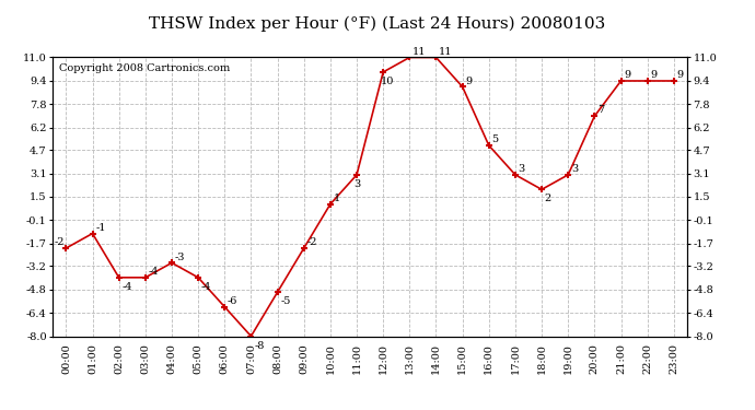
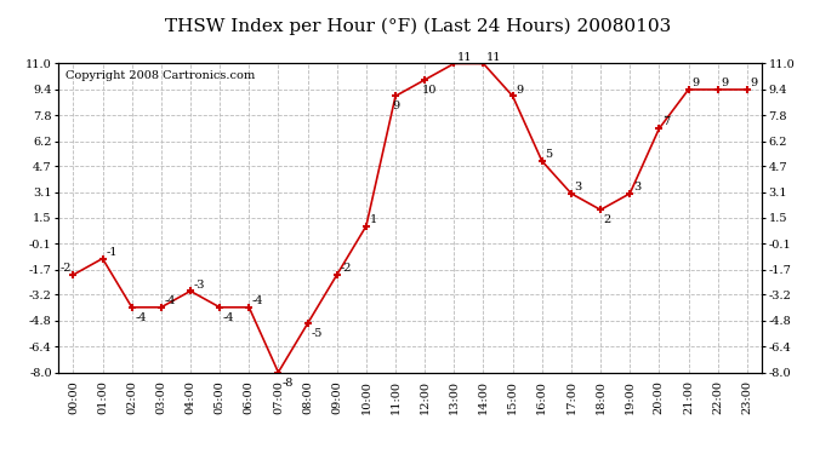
06:00: -6 -> -4
11:00: 3 -> 9
